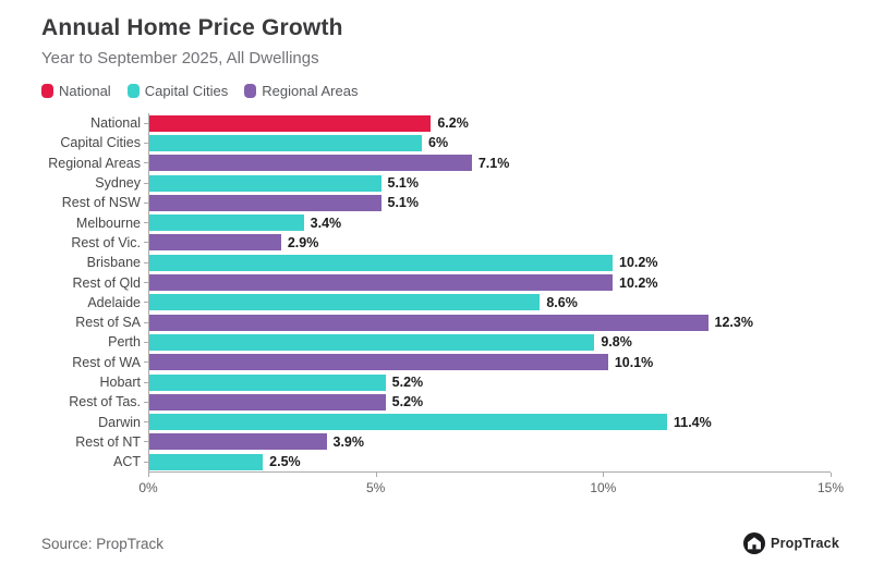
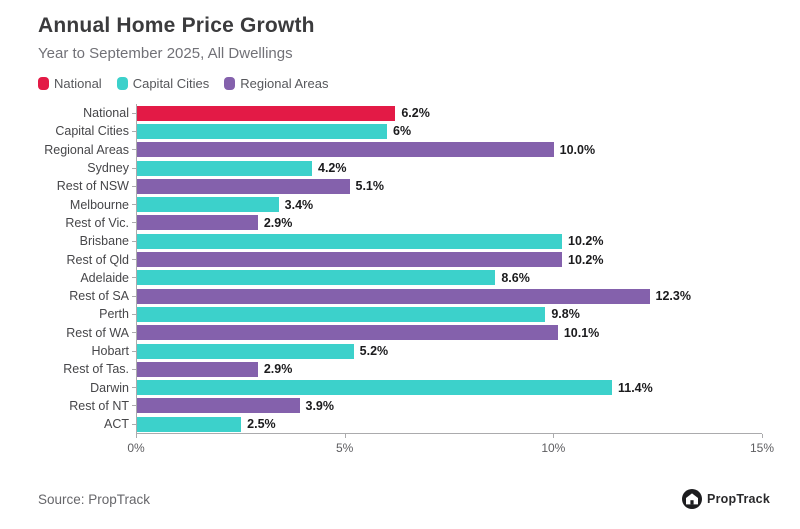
Regional Areas: 7.1% -> 10.0%
Sydney: 5.1% -> 4.2%
Rest of Tas.: 5.2% -> 2.9%
